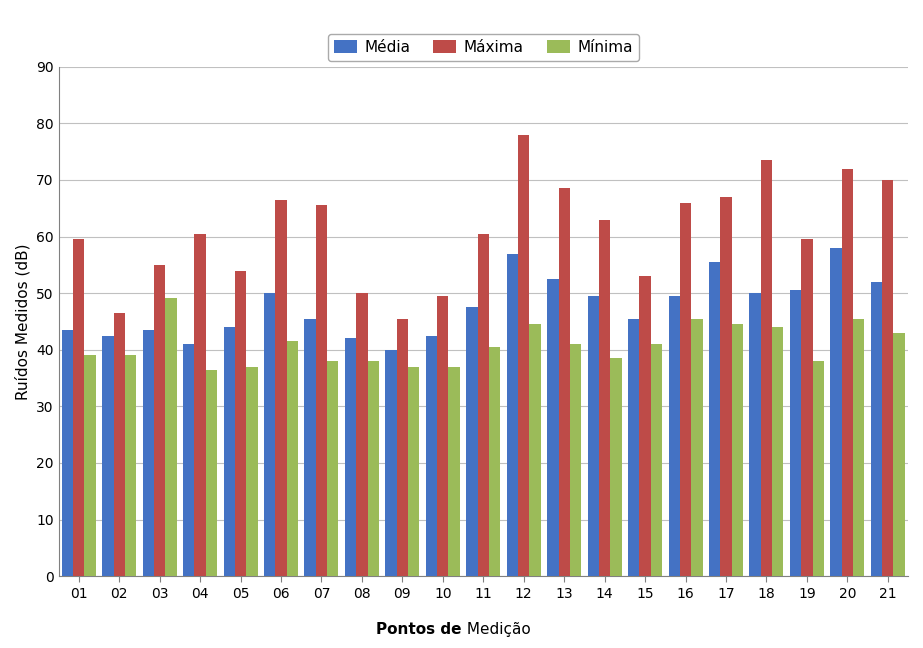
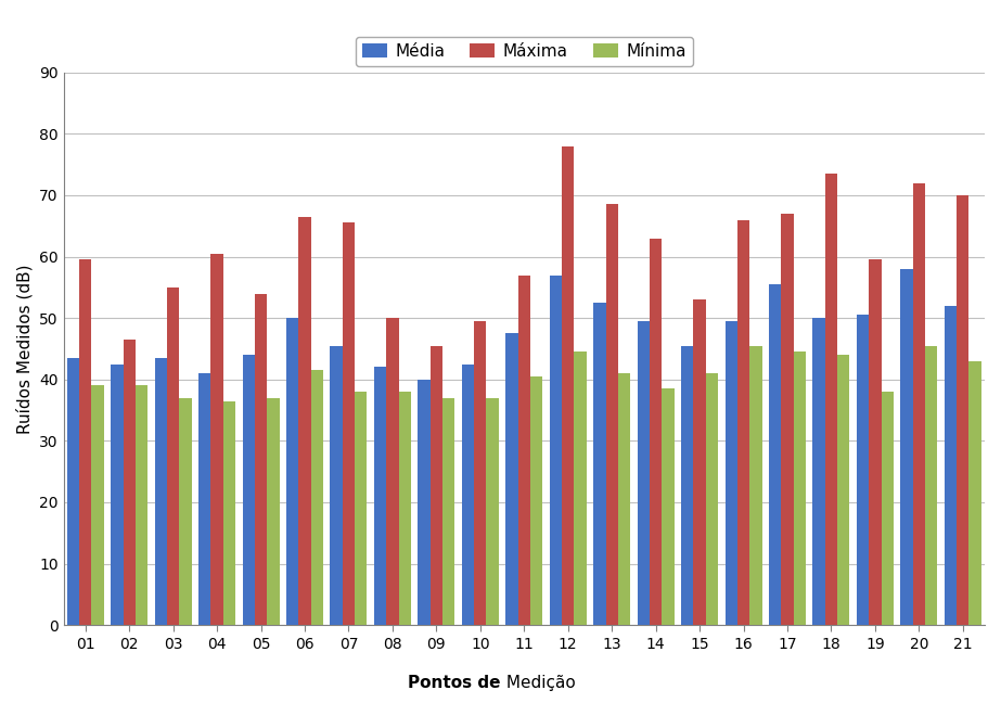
Mínima/03: 49.2 -> 37.0
Máxima/11: 60.4 -> 57.0
